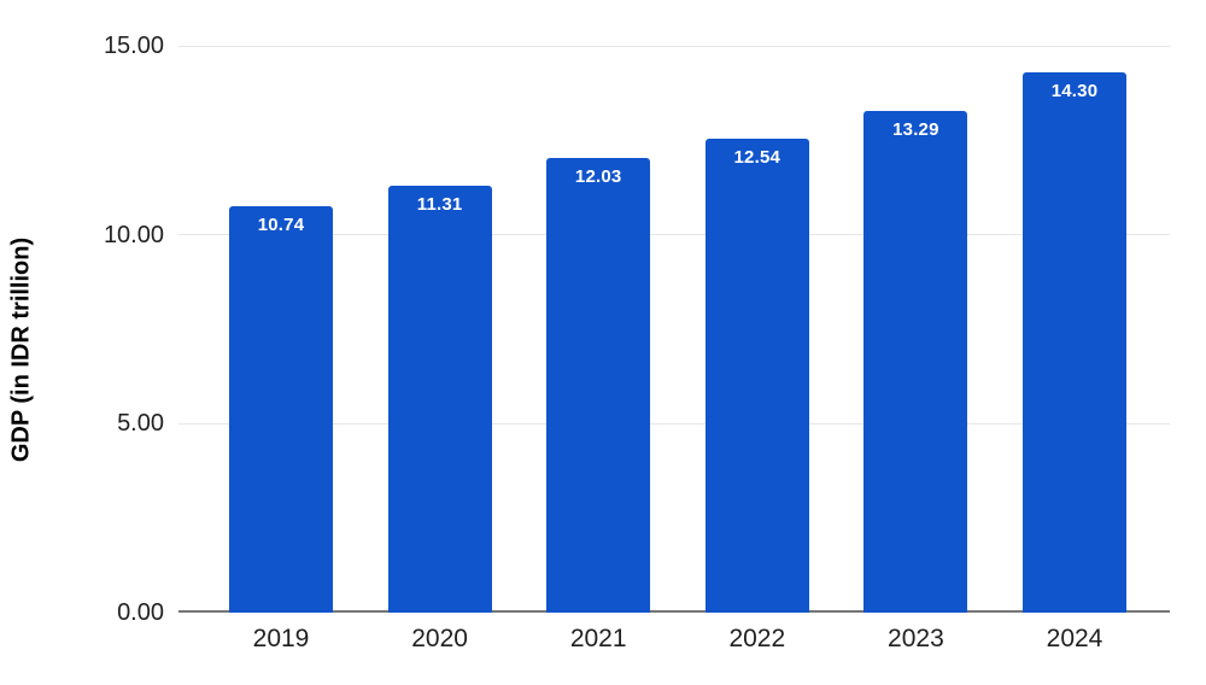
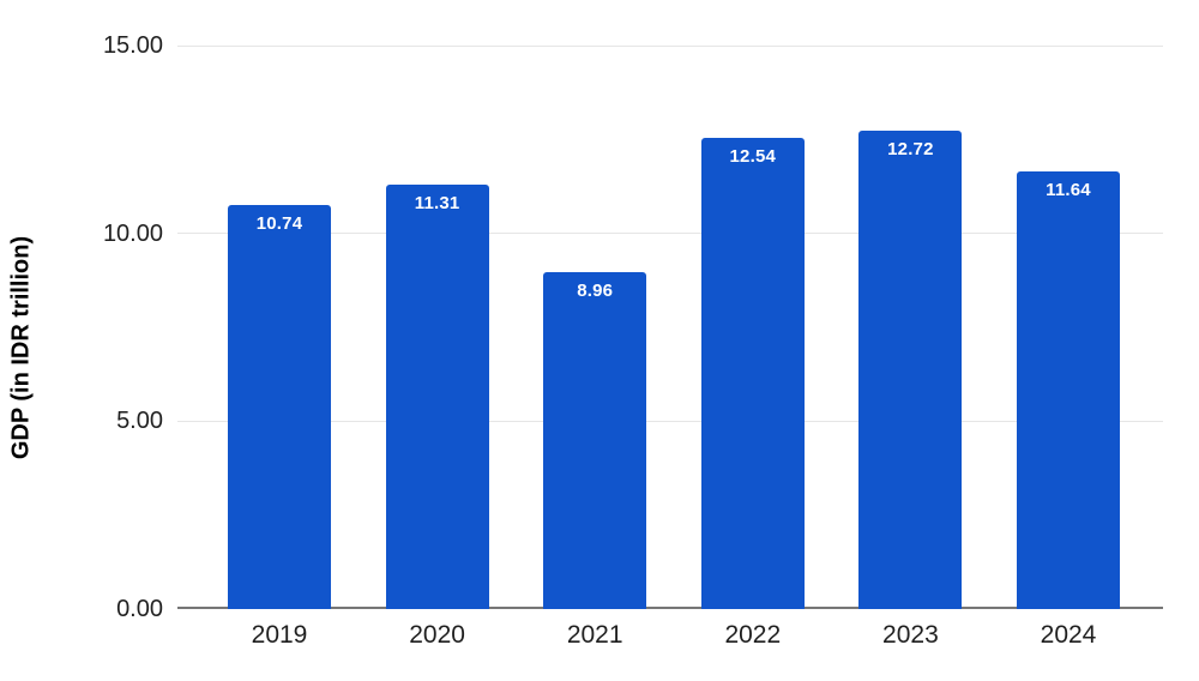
2021: 12.03 -> 8.96
2023: 13.29 -> 12.72
2024: 14.30 -> 11.64
